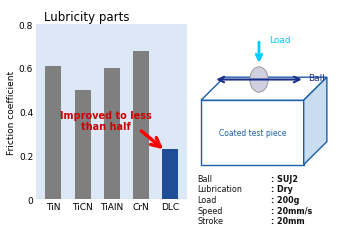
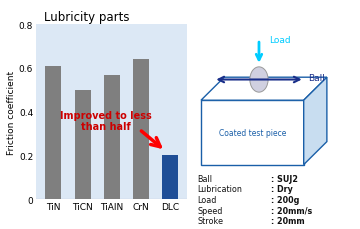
TiAlN: 0.60 -> 0.57
CrN: 0.68 -> 0.64
DLC: 0.23 -> 0.20
